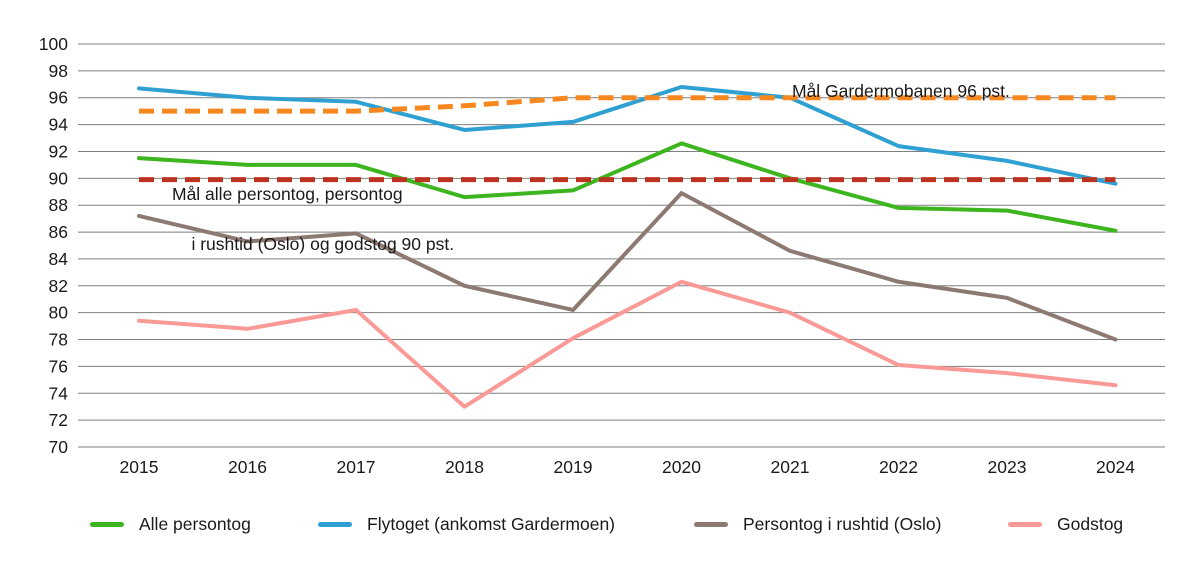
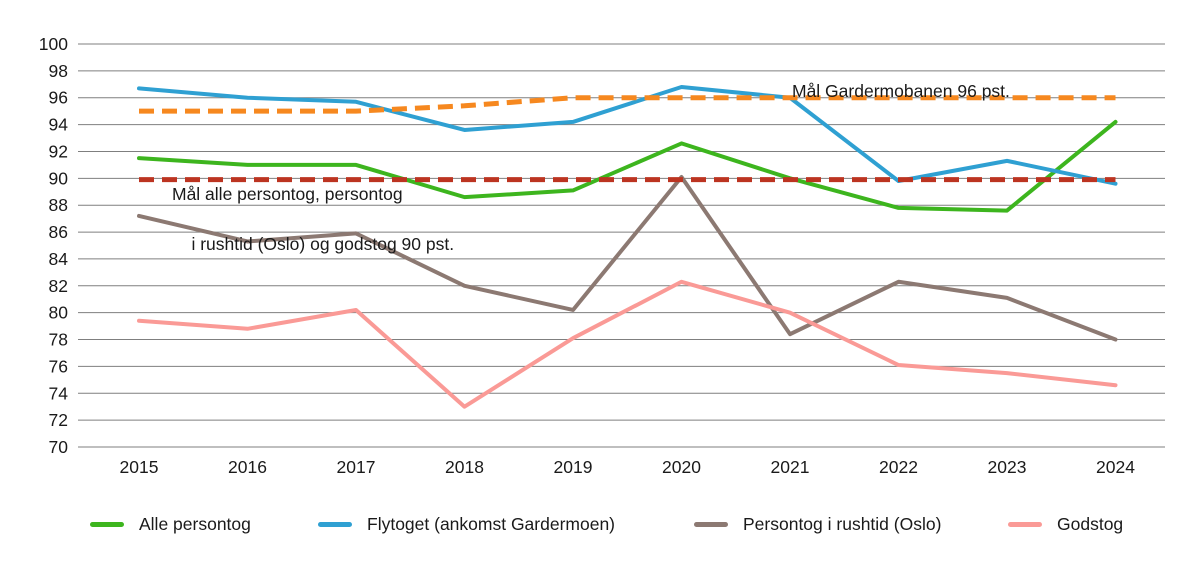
Persontog i rushtid (Oslo)/2020: 88.9 -> 90.1
Persontog i rushtid (Oslo)/2021: 84.6 -> 78.4
Flytoget (ankomst Gardermoen)/2022: 92.4 -> 89.8
Alle persontog/2024: 86.1 -> 94.2
